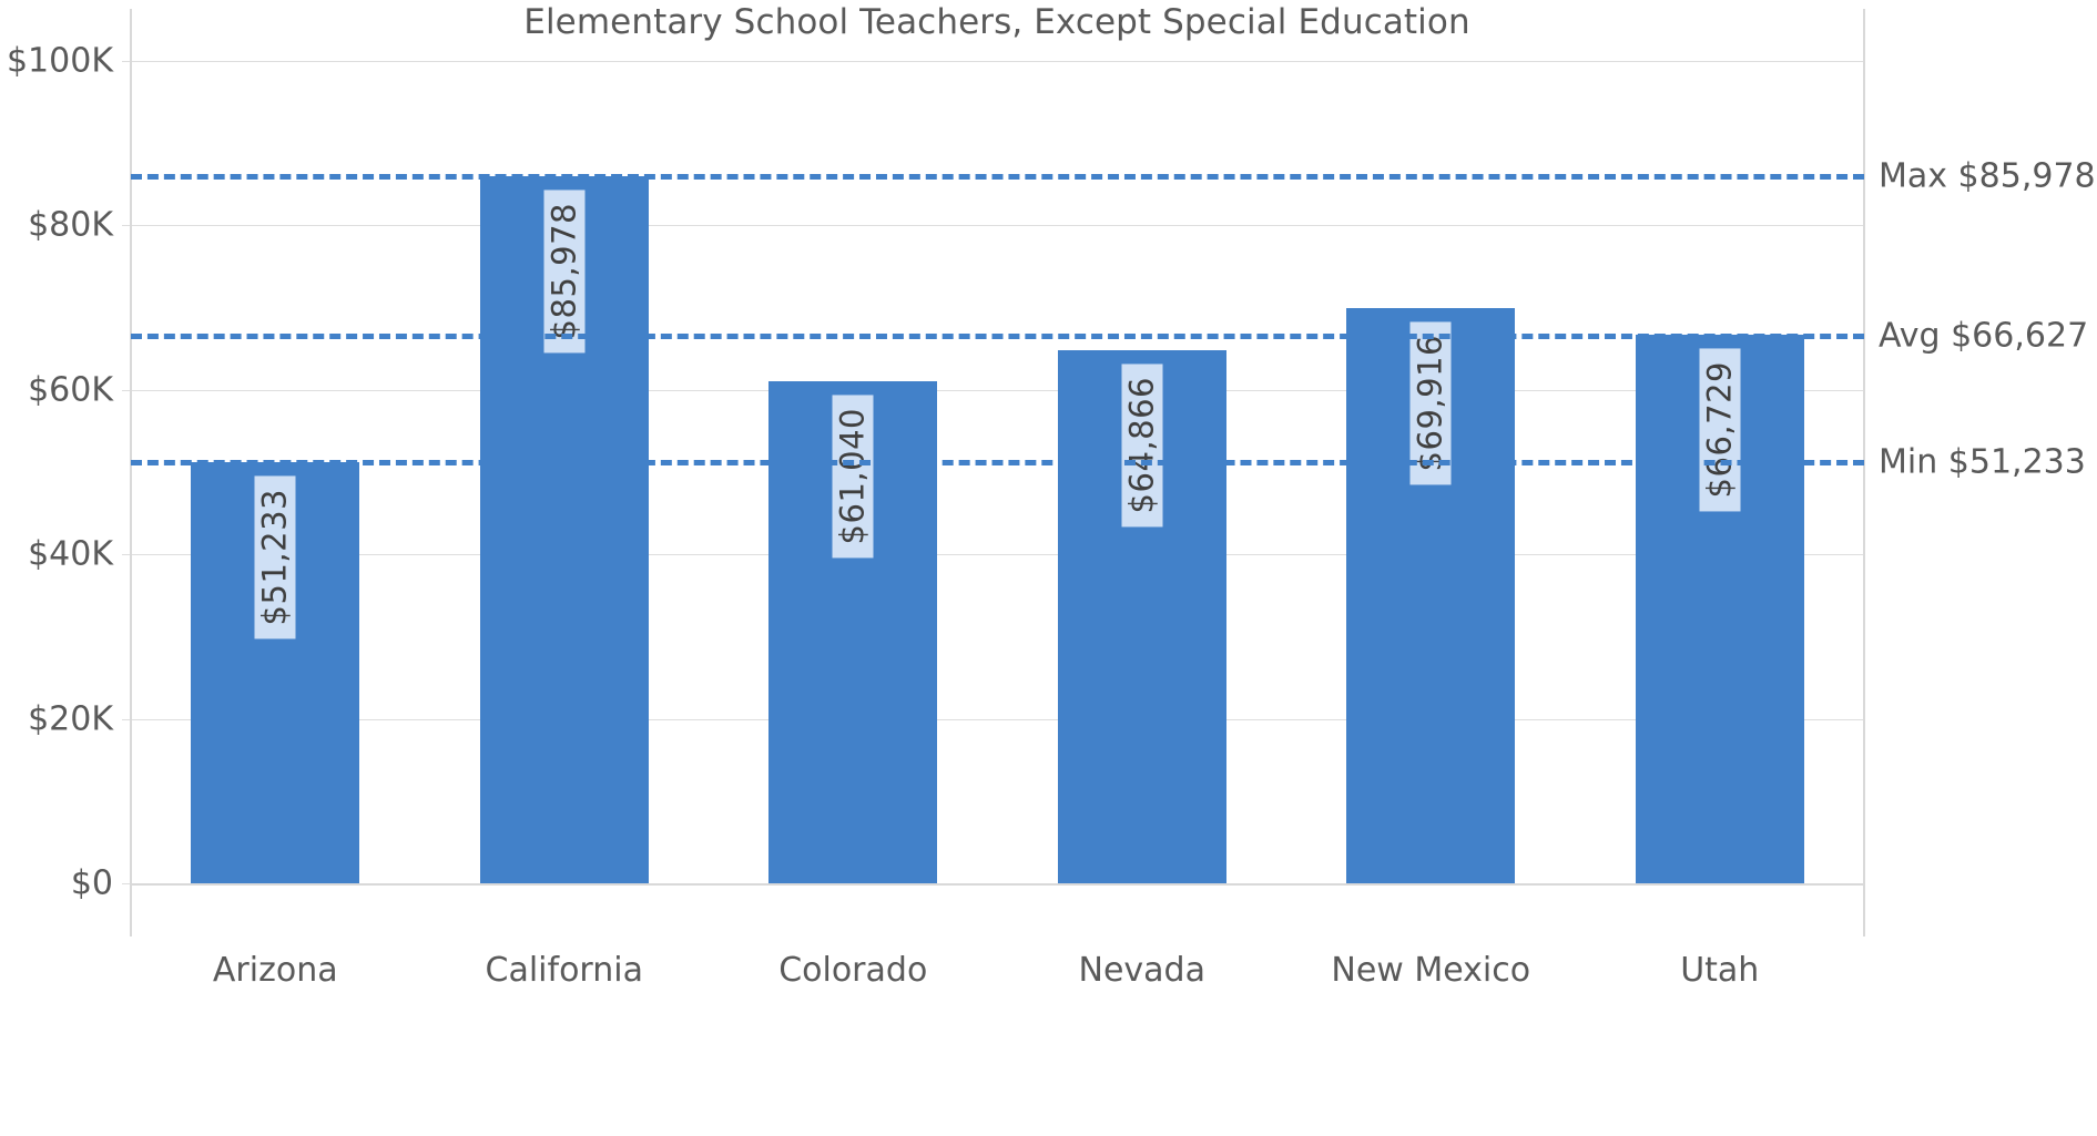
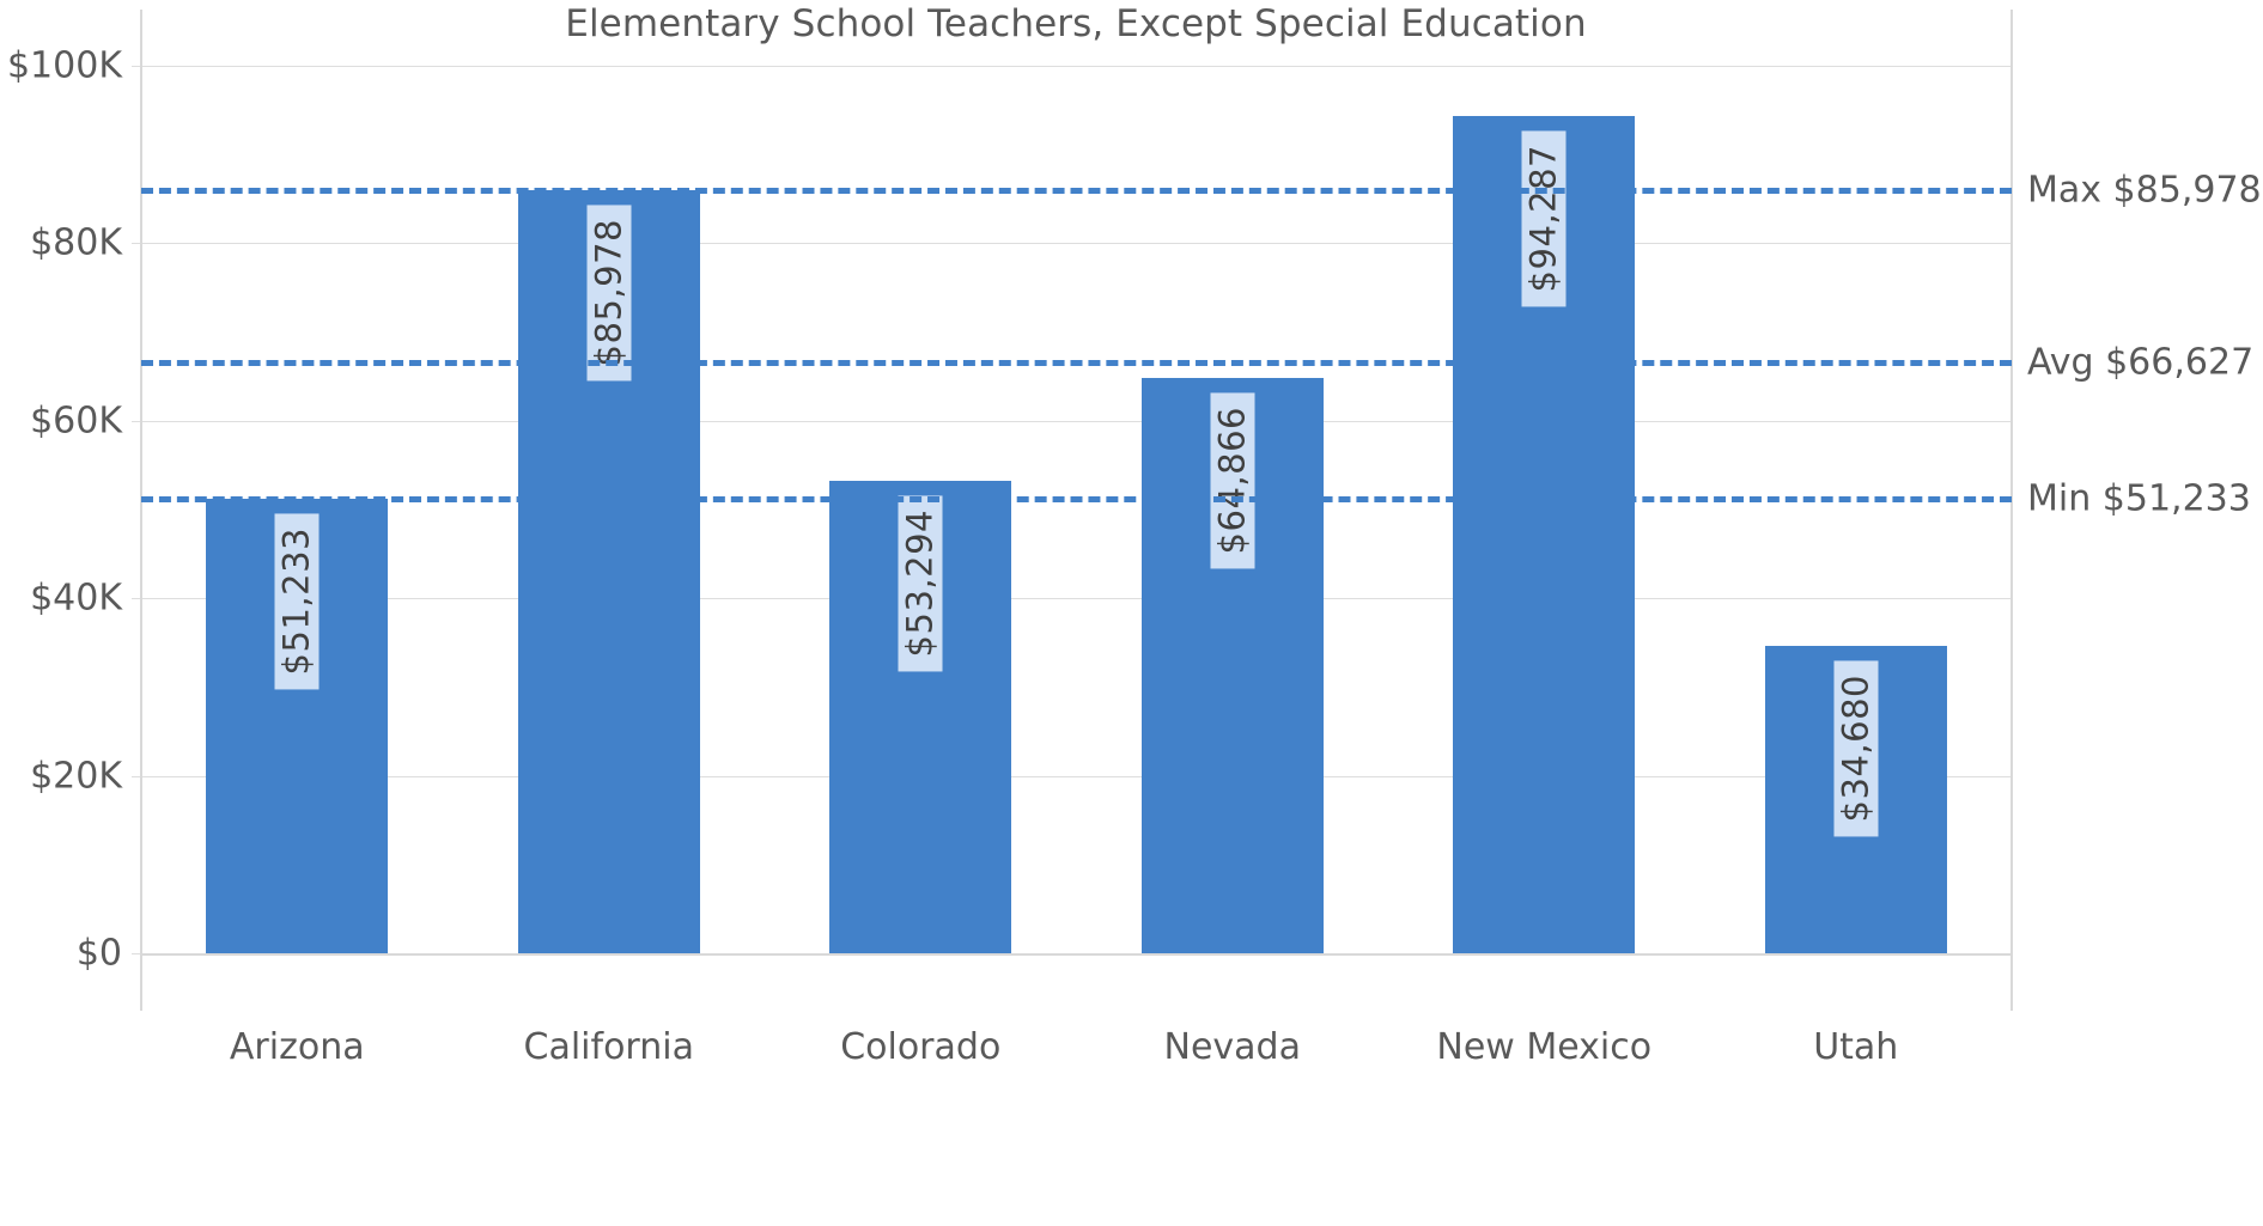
Colorado: $61,040 -> $53,294
New Mexico: $69,916 -> $94,287
Utah: $66,729 -> $34,680
